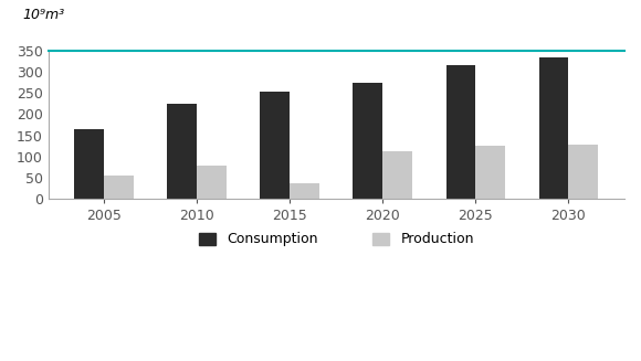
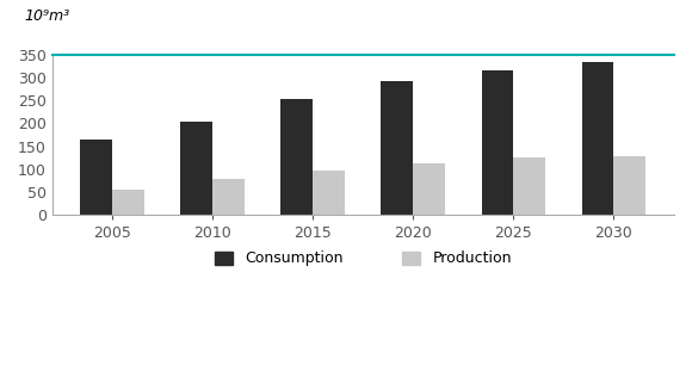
Consumption/2010: 225 -> 205
Production/2015: 35 -> 97
Consumption/2020: 275 -> 292
